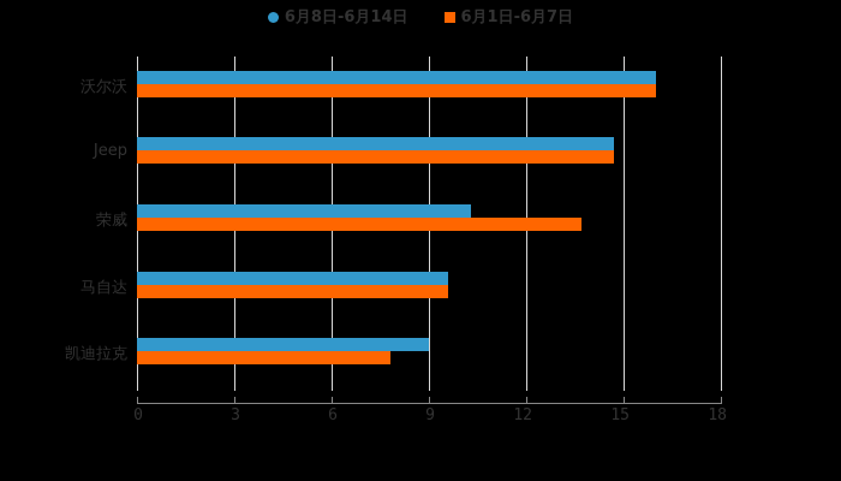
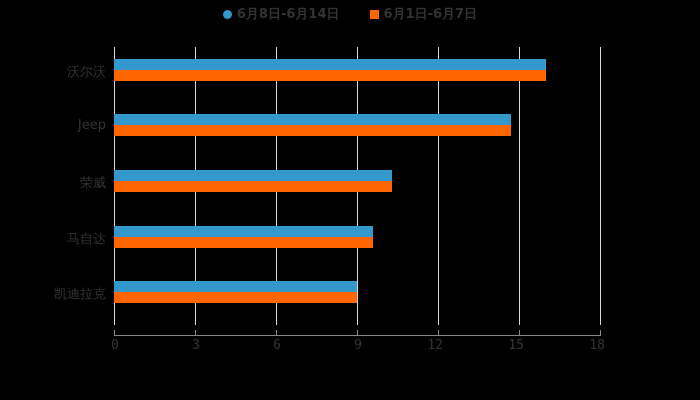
6月1日-6月7日/荣威: 13.7 -> 10.3
6月1日-6月7日/凯迪拉克: 7.8 -> 9.0
